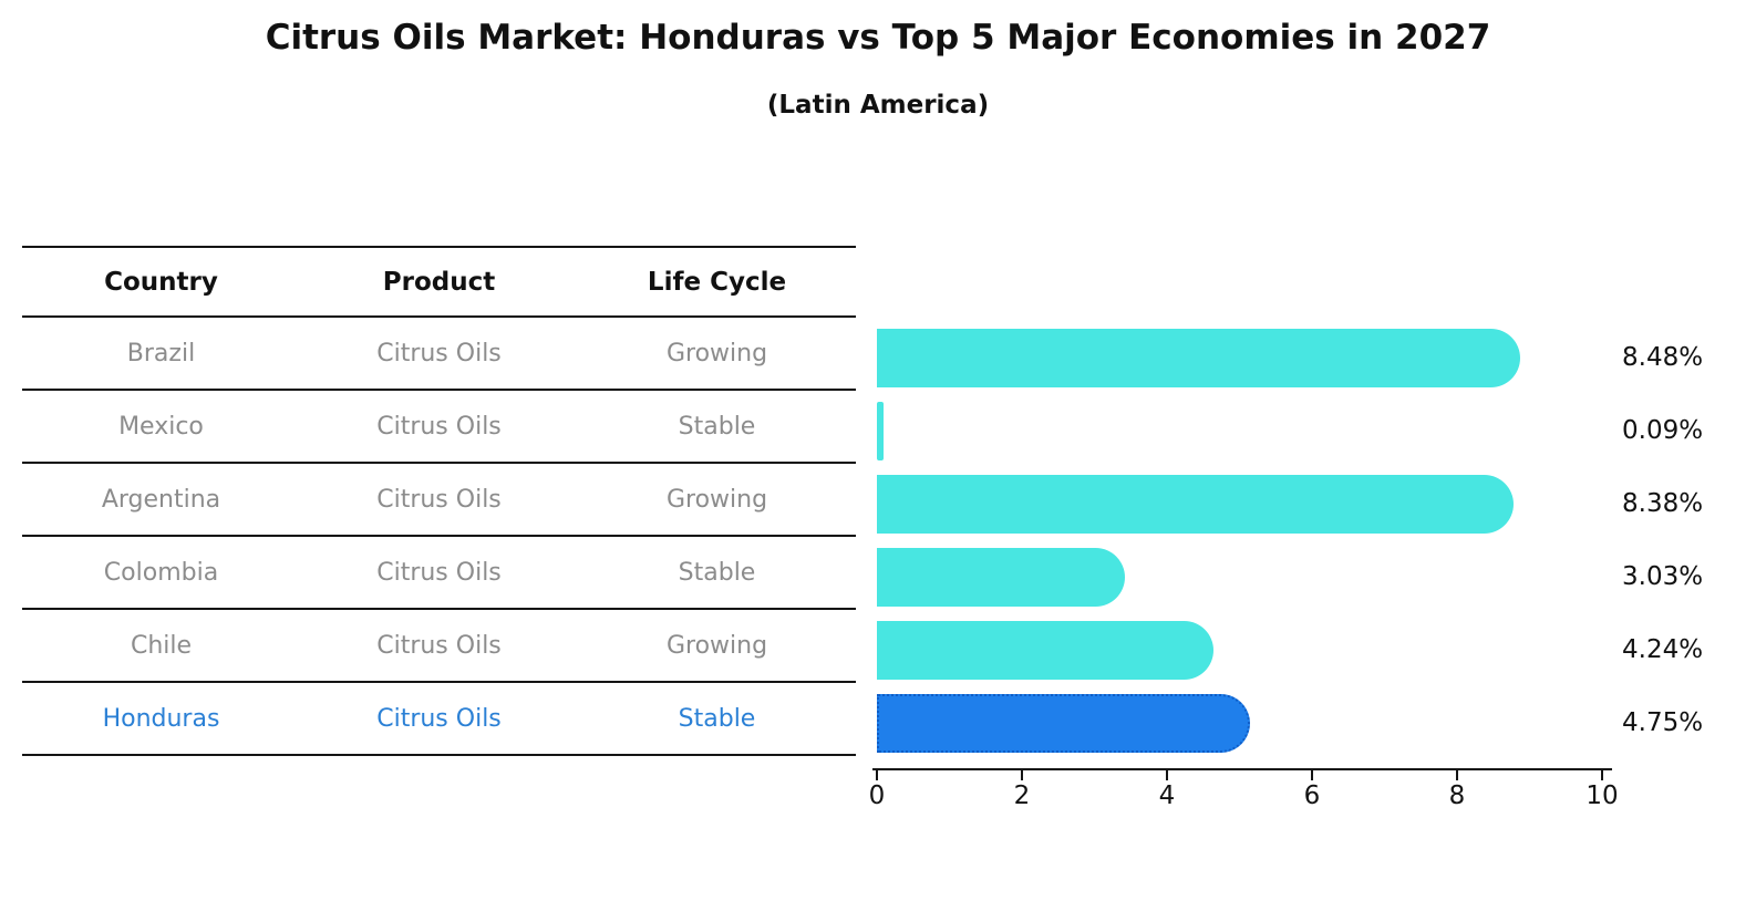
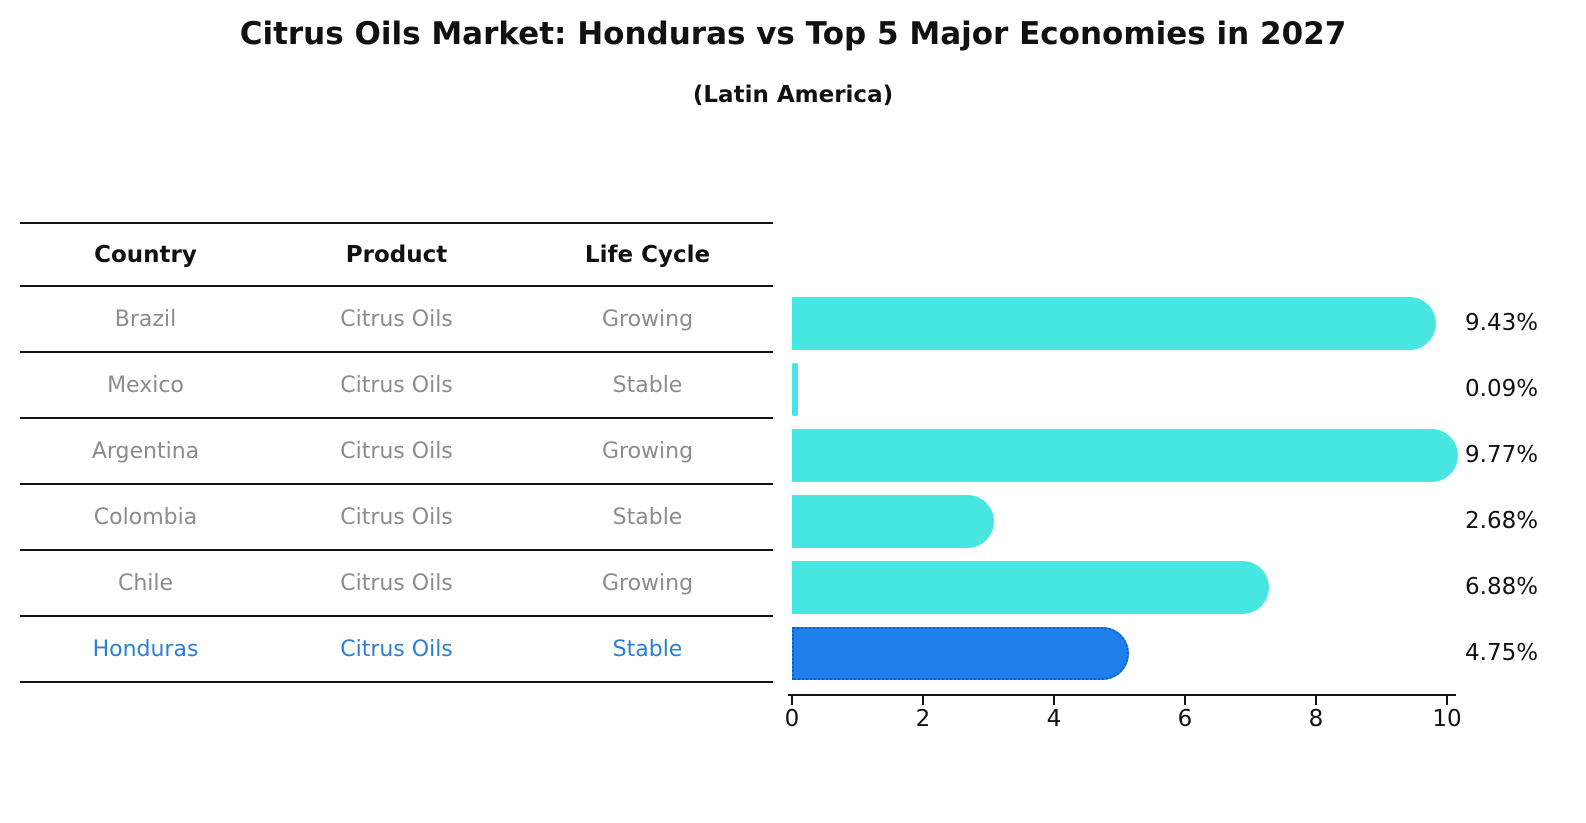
Brazil: 8.48% -> 9.43%
Argentina: 8.38% -> 9.77%
Colombia: 3.03% -> 2.68%
Chile: 4.24% -> 6.88%
